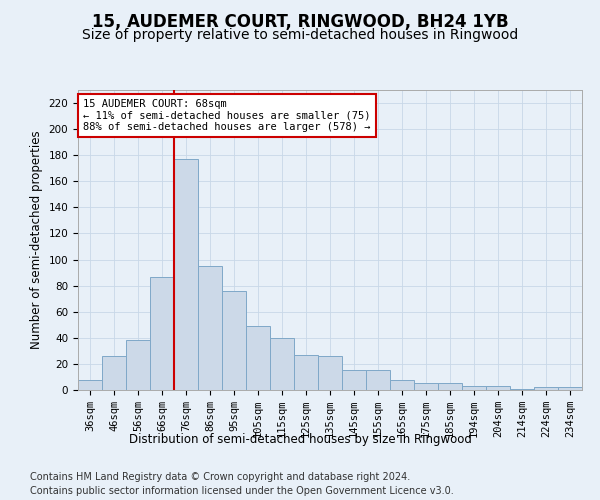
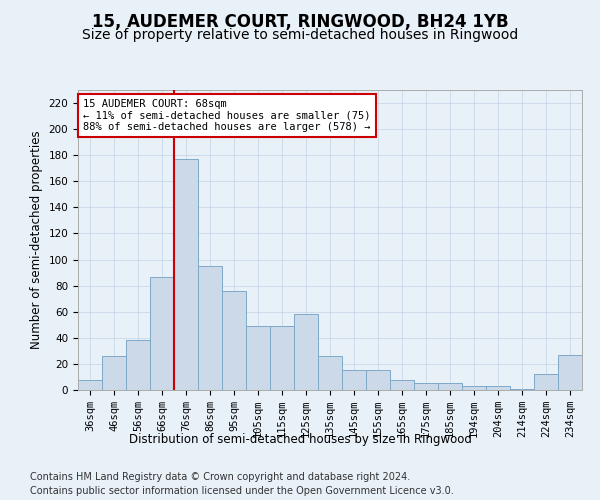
115sqm: 40 -> 49
125sqm: 27 -> 58
224sqm: 2 -> 12
234sqm: 2 -> 27
